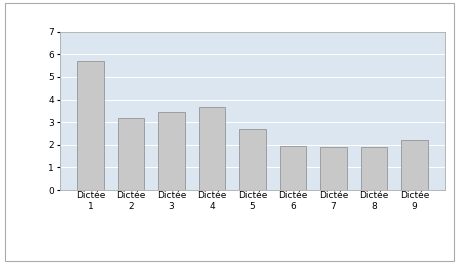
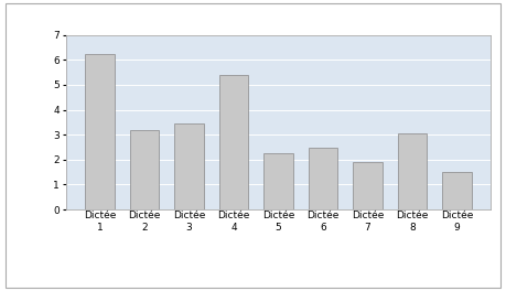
Dictée 1: 5.70 -> 6.25
Dictée 4: 3.65 -> 5.40
Dictée 5: 2.70 -> 2.25
Dictée 6: 1.95 -> 2.50
Dictée 8: 1.90 -> 3.05
Dictée 9: 2.20 -> 1.50
